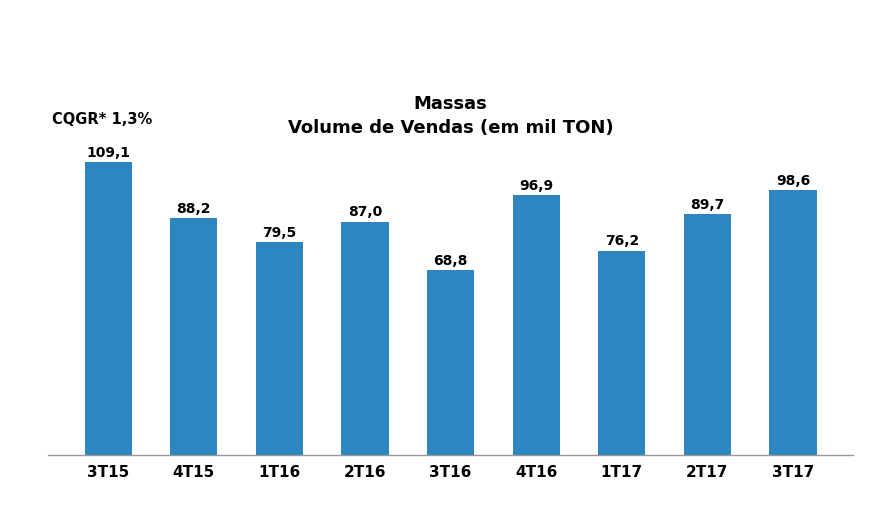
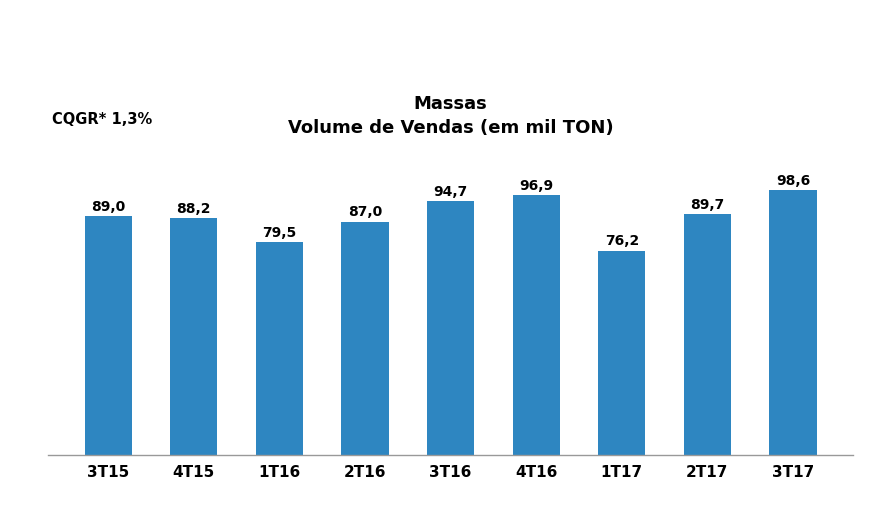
3T15: 109,1 -> 89,0
3T16: 68,8 -> 94,7
